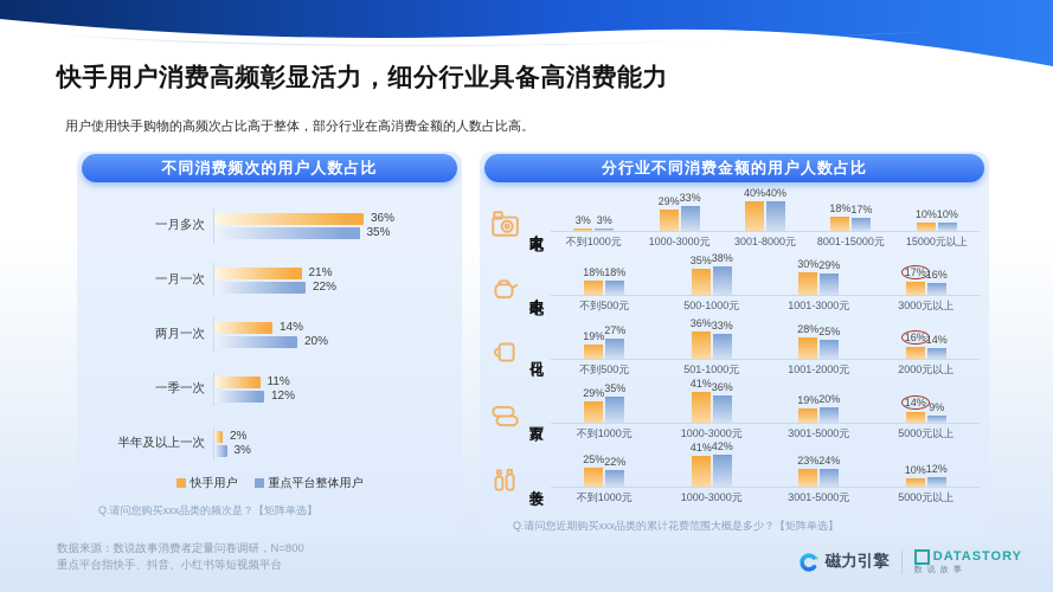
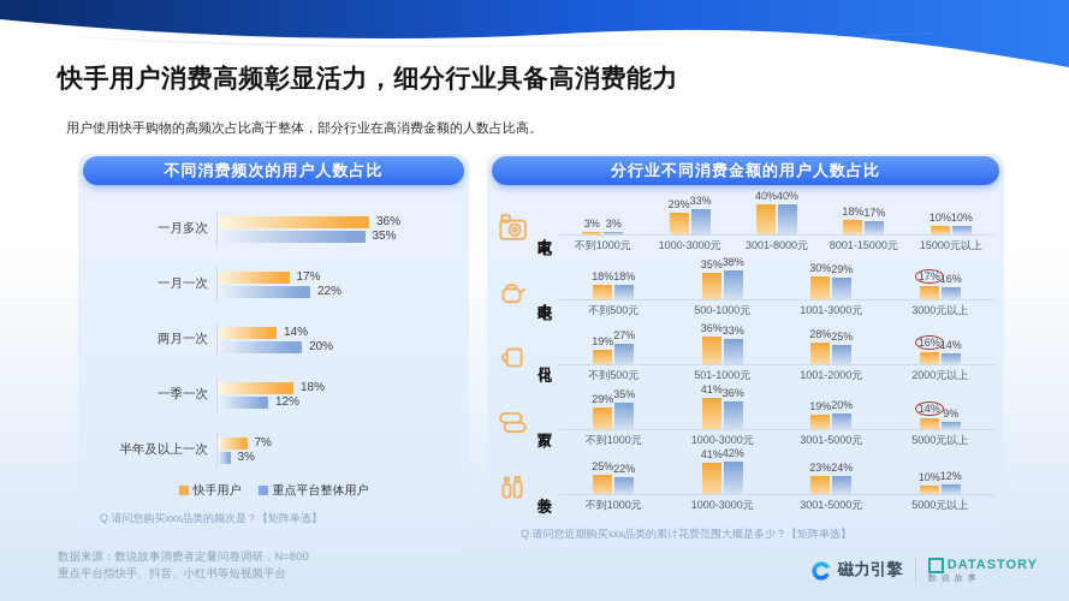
不同消费频次的用户人数占比/快手用户/一月一次: 21% -> 17%
不同消费频次的用户人数占比/快手用户/一季一次: 11% -> 18%
不同消费频次的用户人数占比/快手用户/半年及以上一次: 2% -> 7%
